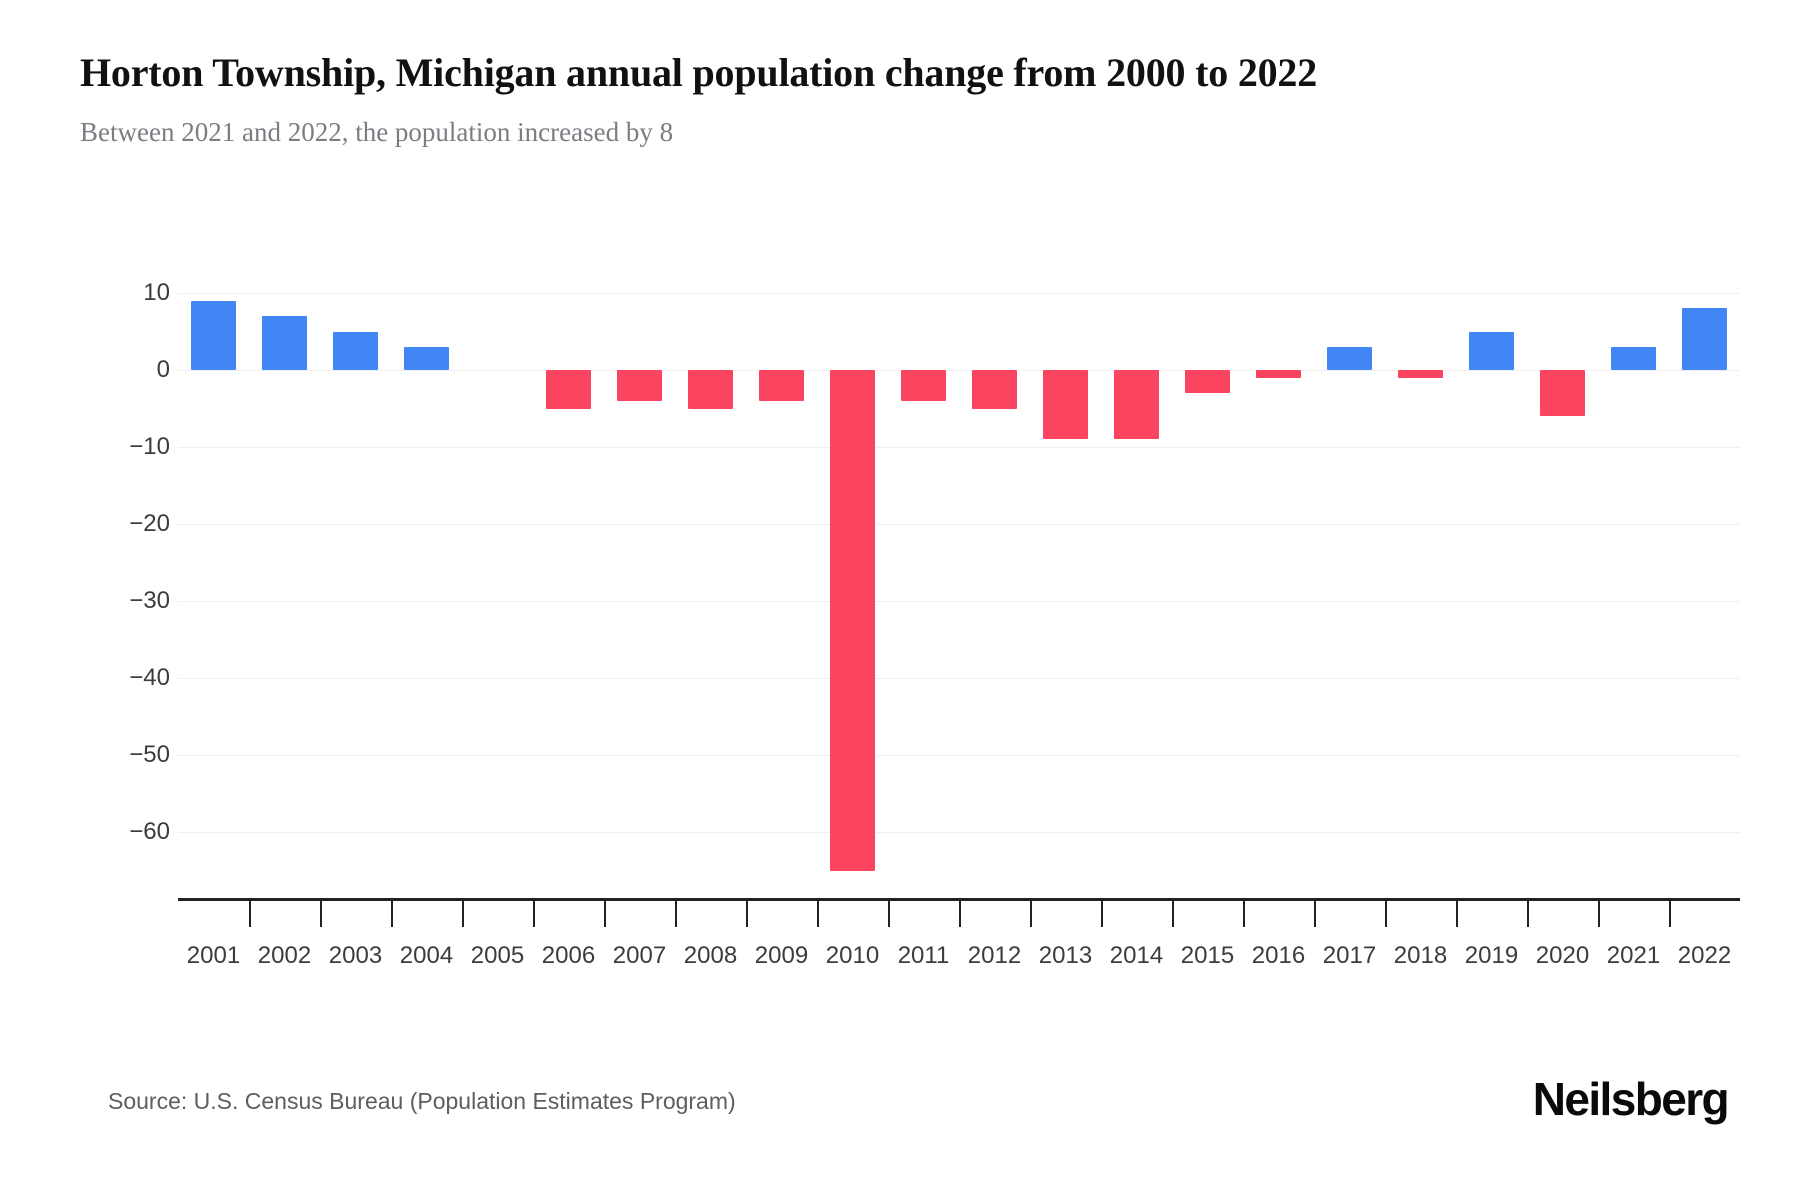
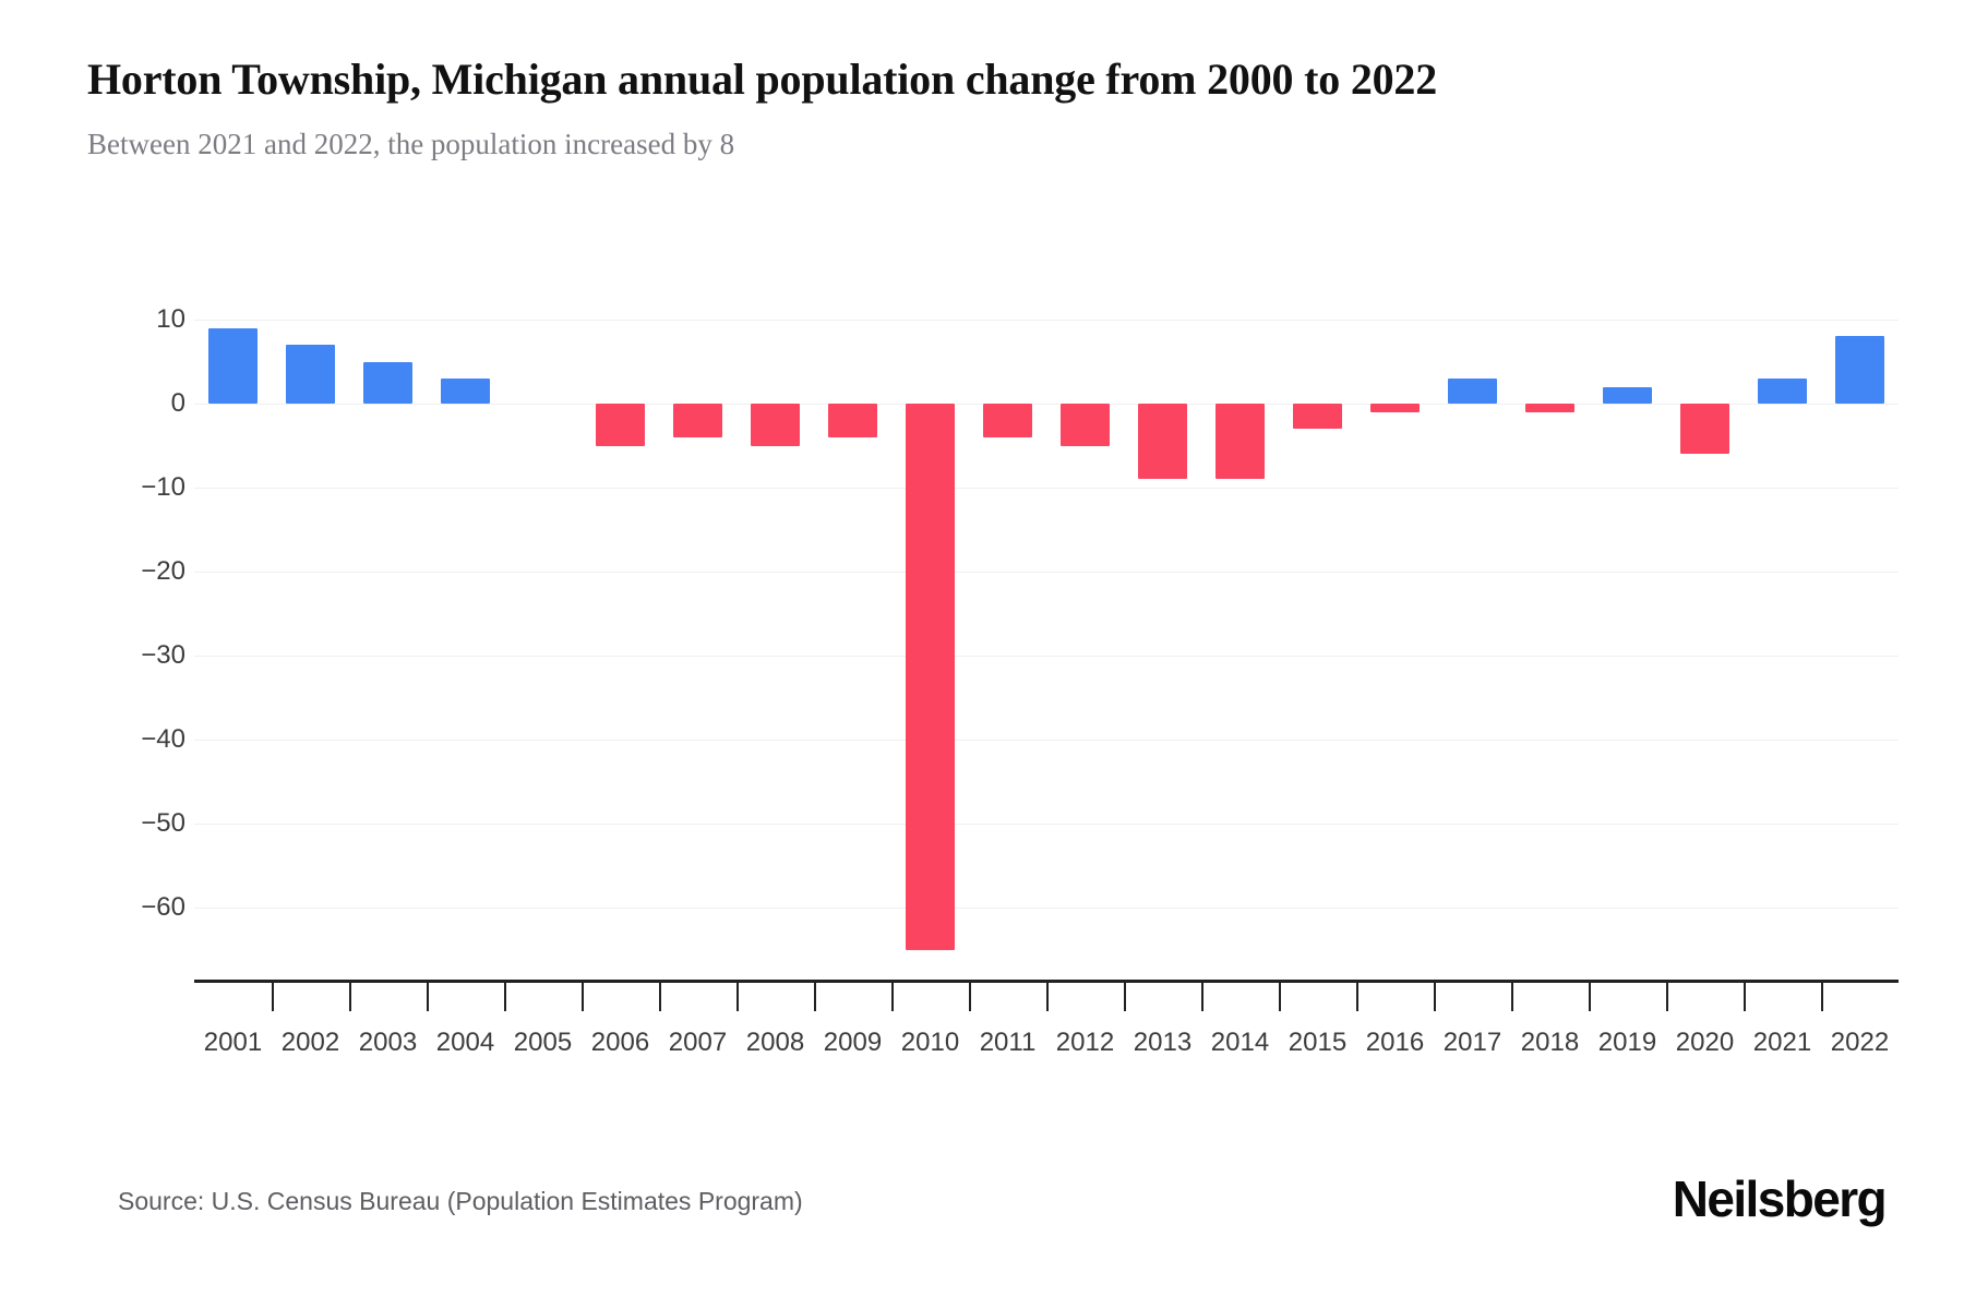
2019: 5 -> 2
